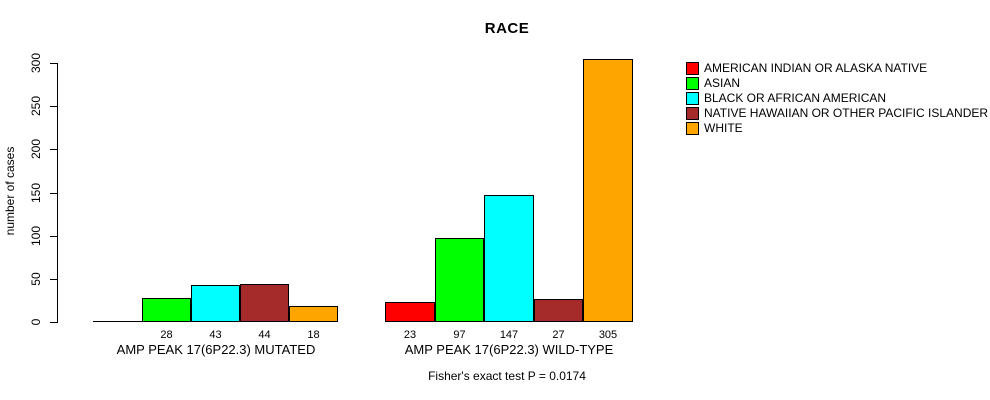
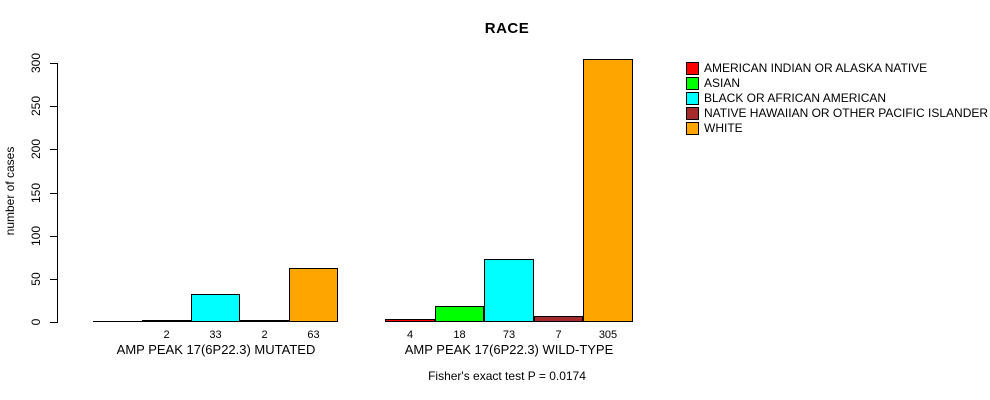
ASIAN/AMP PEAK 17(6P22.3) MUTATED: 28 -> 2
BLACK OR AFRICAN AMERICAN/AMP PEAK 17(6P22.3) MUTATED: 43 -> 33
NATIVE HAWAIIAN OR OTHER PACIFIC ISLANDER/AMP PEAK 17(6P22.3) MUTATED: 44 -> 2
WHITE/AMP PEAK 17(6P22.3) MUTATED: 18 -> 63
AMERICAN INDIAN OR ALASKA NATIVE/AMP PEAK 17(6P22.3) WILD-TYPE: 23 -> 4
ASIAN/AMP PEAK 17(6P22.3) WILD-TYPE: 97 -> 18
BLACK OR AFRICAN AMERICAN/AMP PEAK 17(6P22.3) WILD-TYPE: 147 -> 73
NATIVE HAWAIIAN OR OTHER PACIFIC ISLANDER/AMP PEAK 17(6P22.3) WILD-TYPE: 27 -> 7
